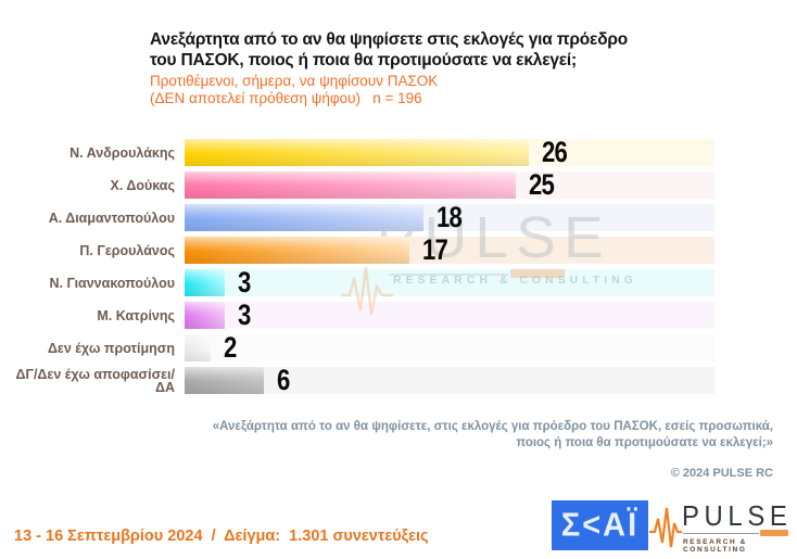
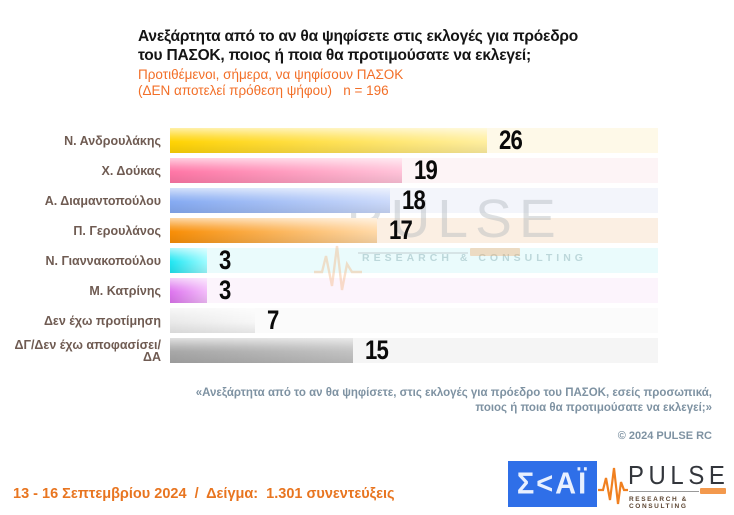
Χ. Δούκας: 25 -> 19
Δεν έχω προτίμηση: 2 -> 7
ΔΓ/Δεν έχω αποφασίσει/ΔΑ: 6 -> 15
